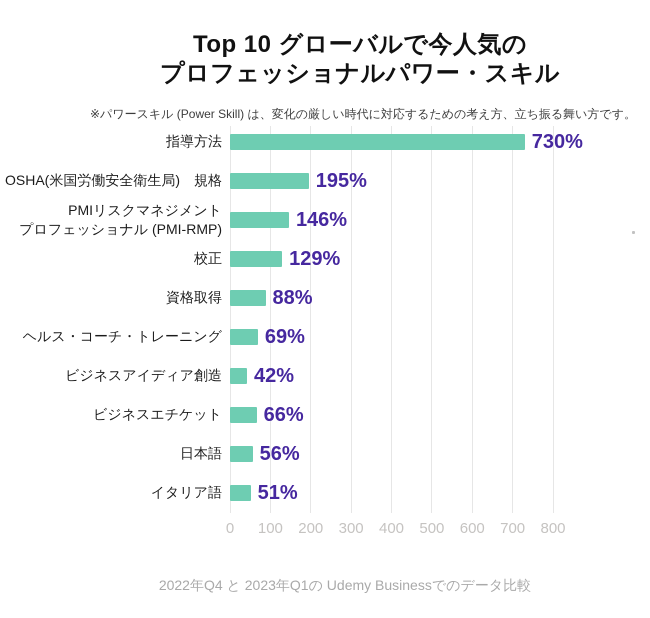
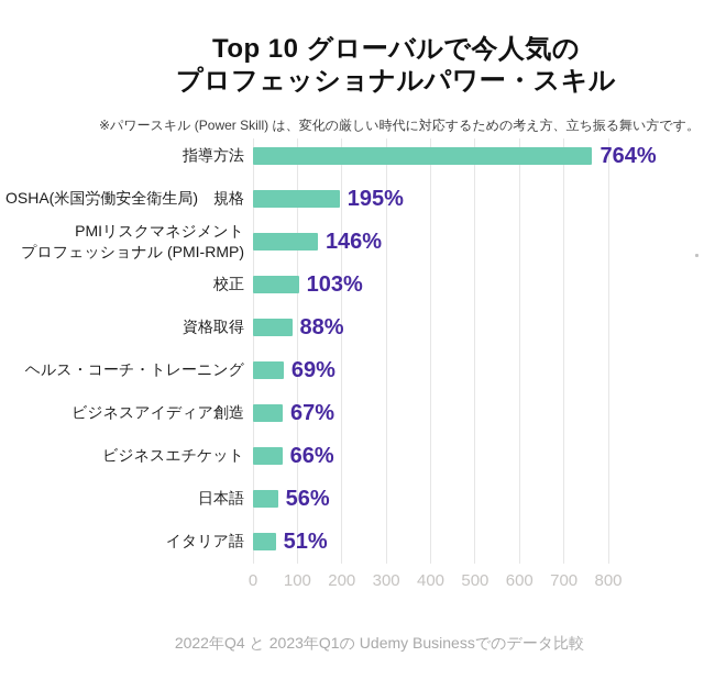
指導方法: 730% -> 764%
校正: 129% -> 103%
ビジネスアイディア創造: 42% -> 67%
